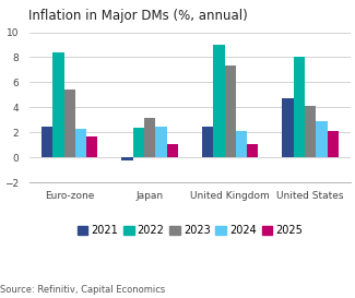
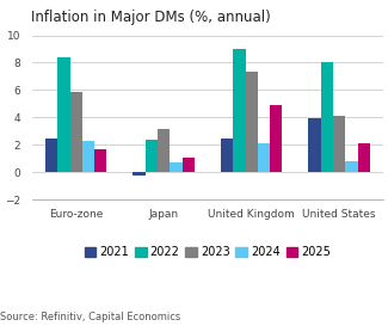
2023/Euro-zone: 5.4 -> 5.9
2024/Japan: 2.5 -> 0.7
2025/United Kingdom: 1.1 -> 4.9
2021/United States: 4.7 -> 3.9
2024/United States: 2.9 -> 0.8
